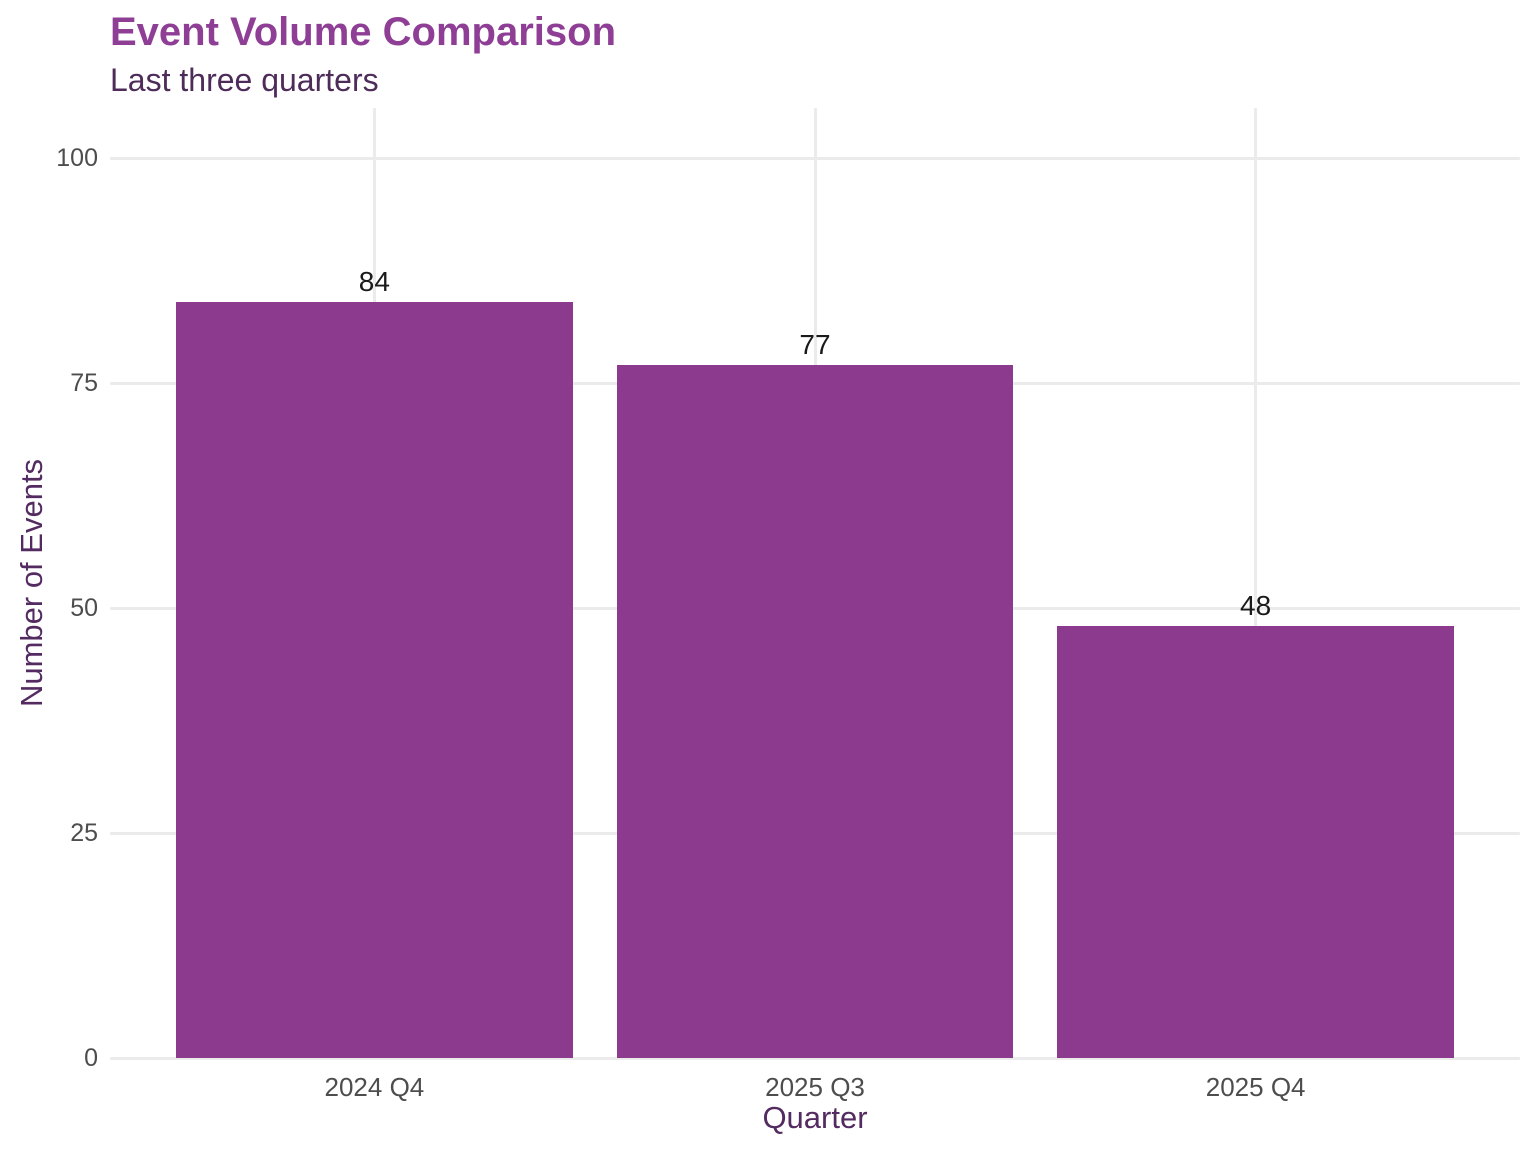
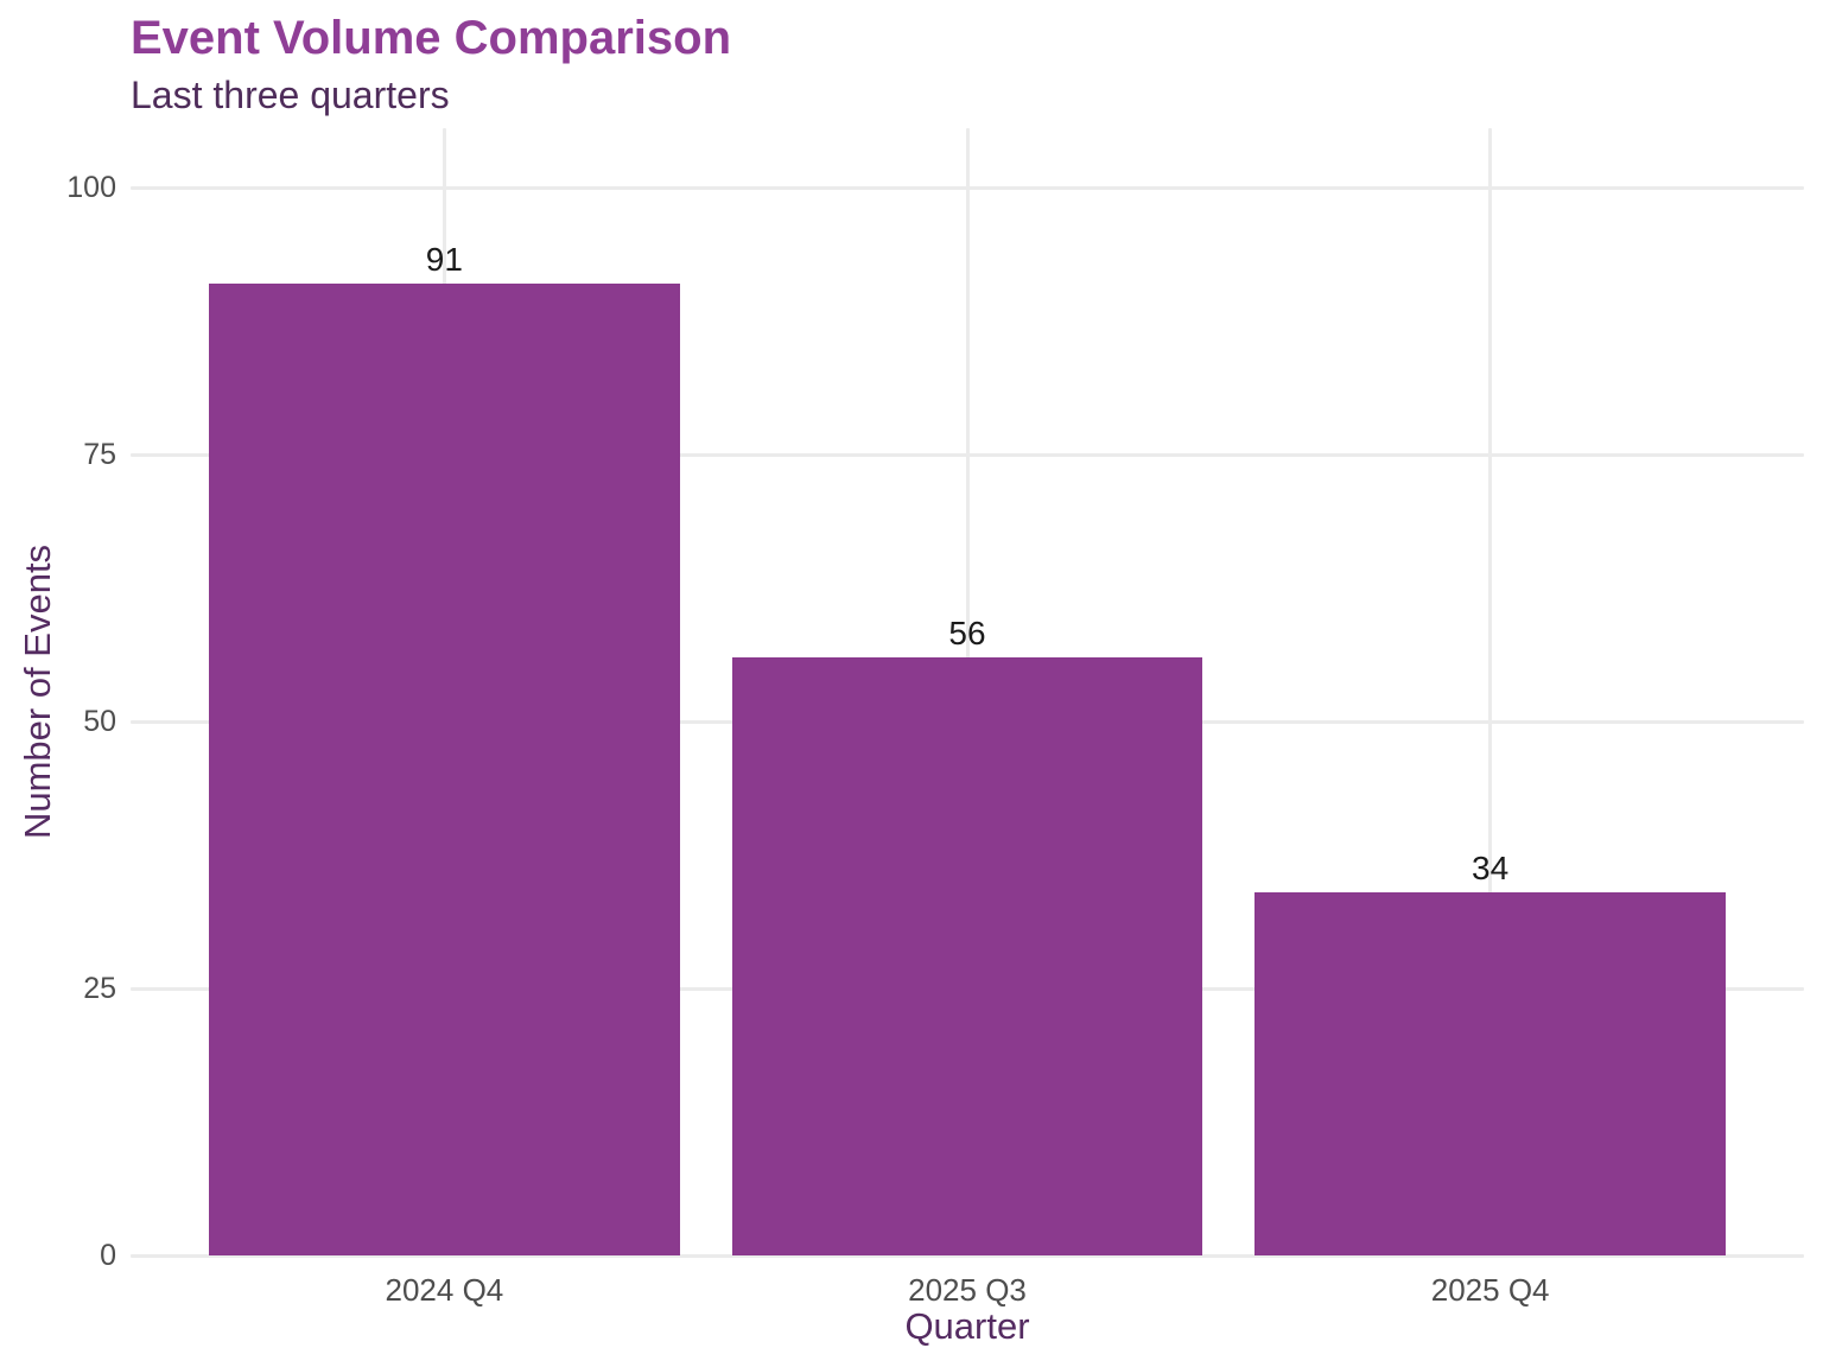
2024 Q4: 84 -> 91
2025 Q3: 77 -> 56
2025 Q4: 48 -> 34
